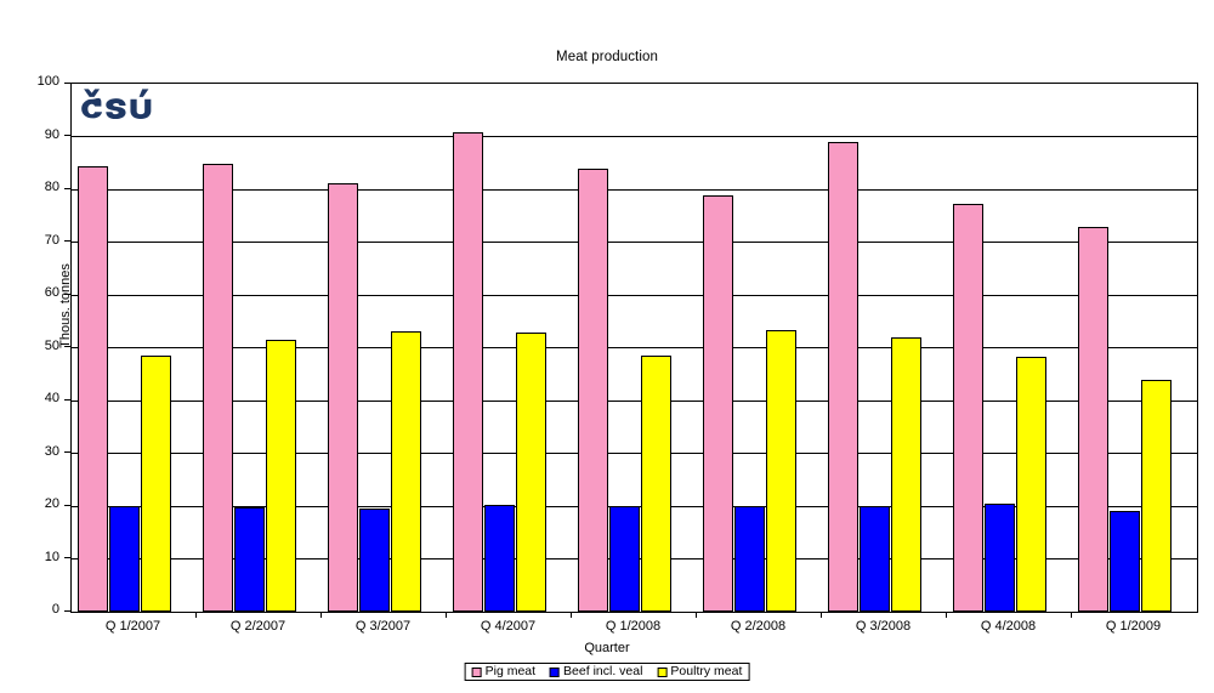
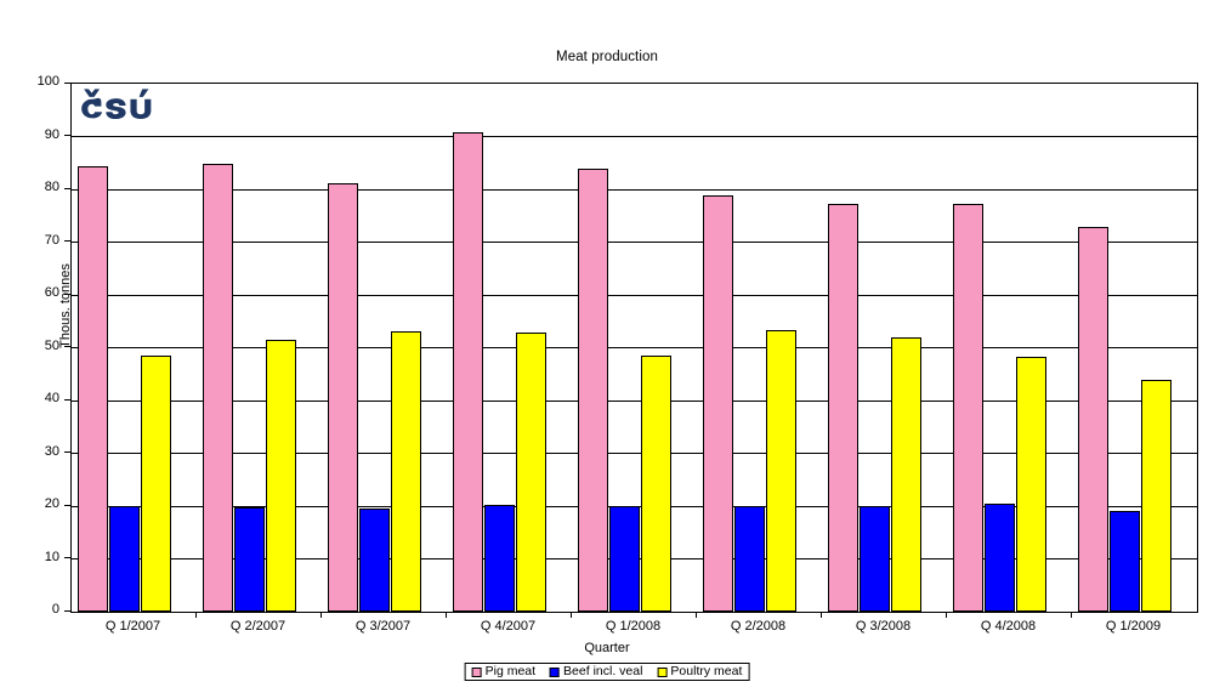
Pig meat/Q 3/2008: 89 -> 77
